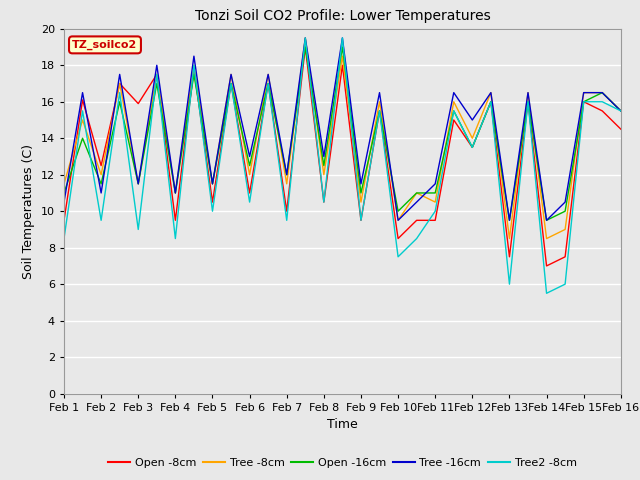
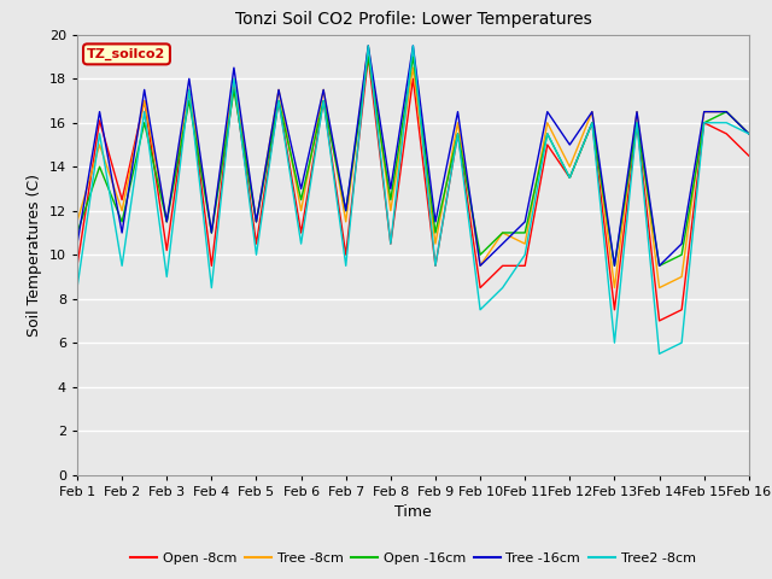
Open -8cm/Feb 3: 15.9 -> 10.2
